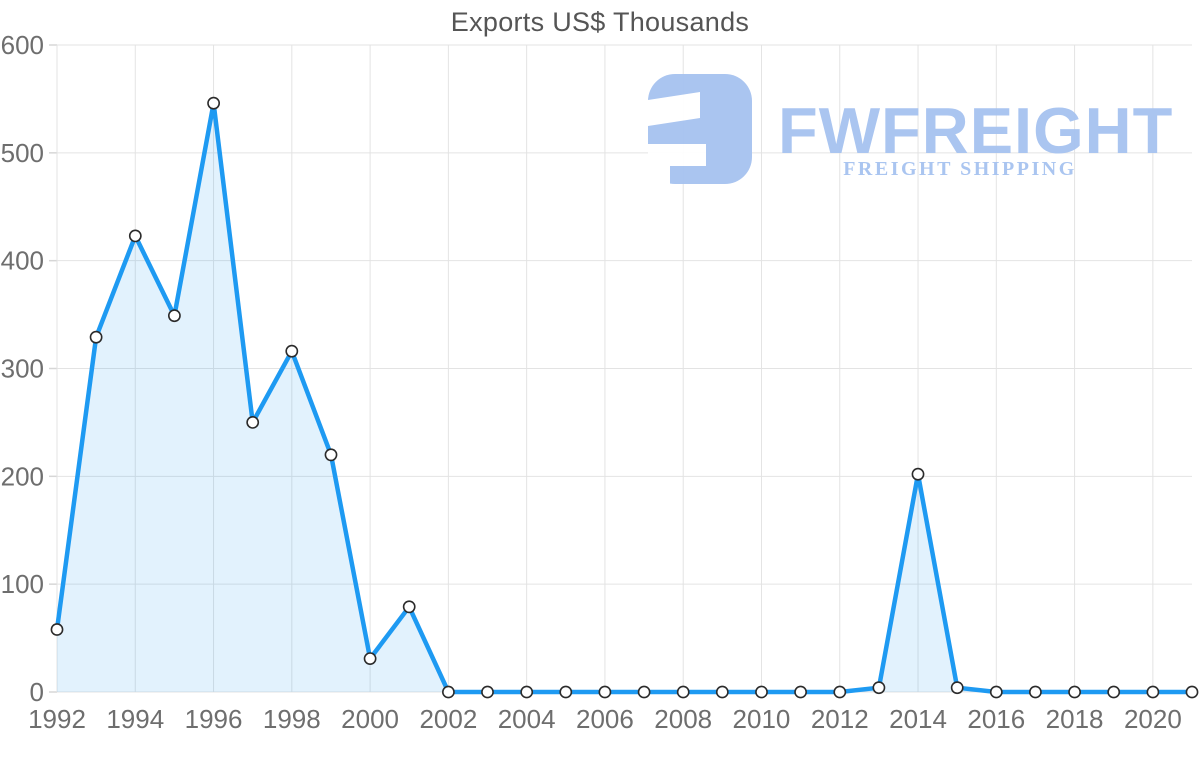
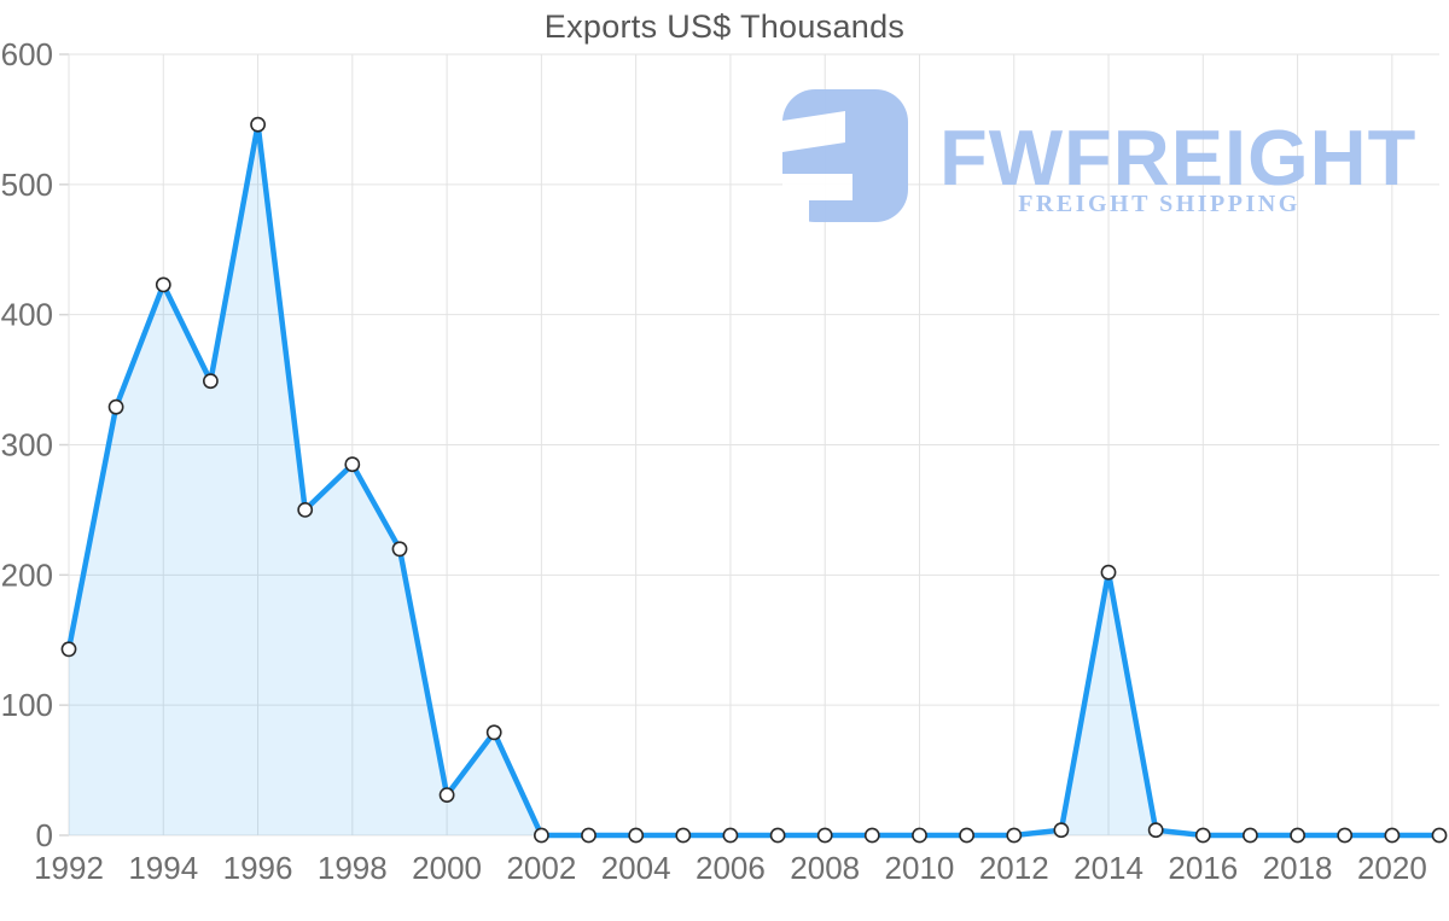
1992: 58 -> 143
1998: 316 -> 285
